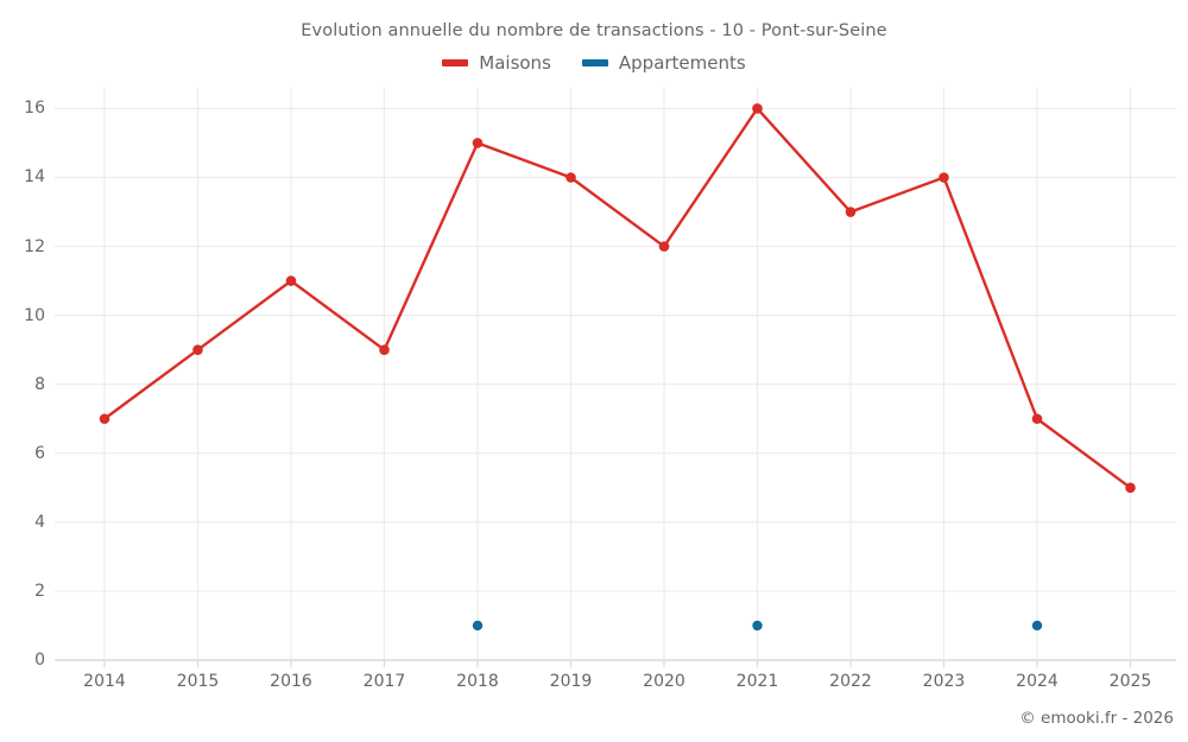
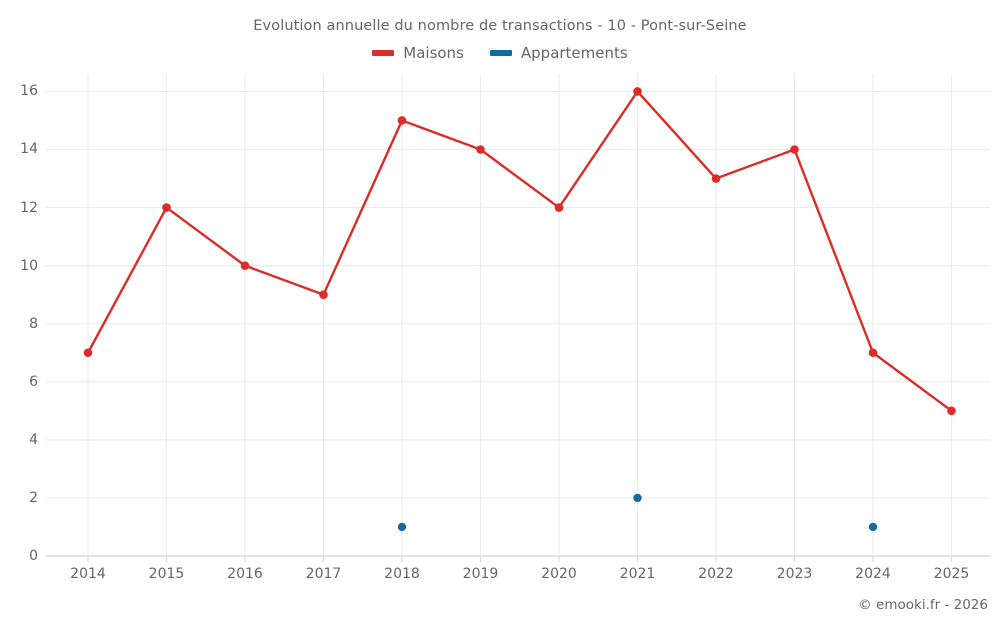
Maisons/2015: 9 -> 12
Maisons/2016: 11 -> 10
Appartements/2021: 1 -> 2
